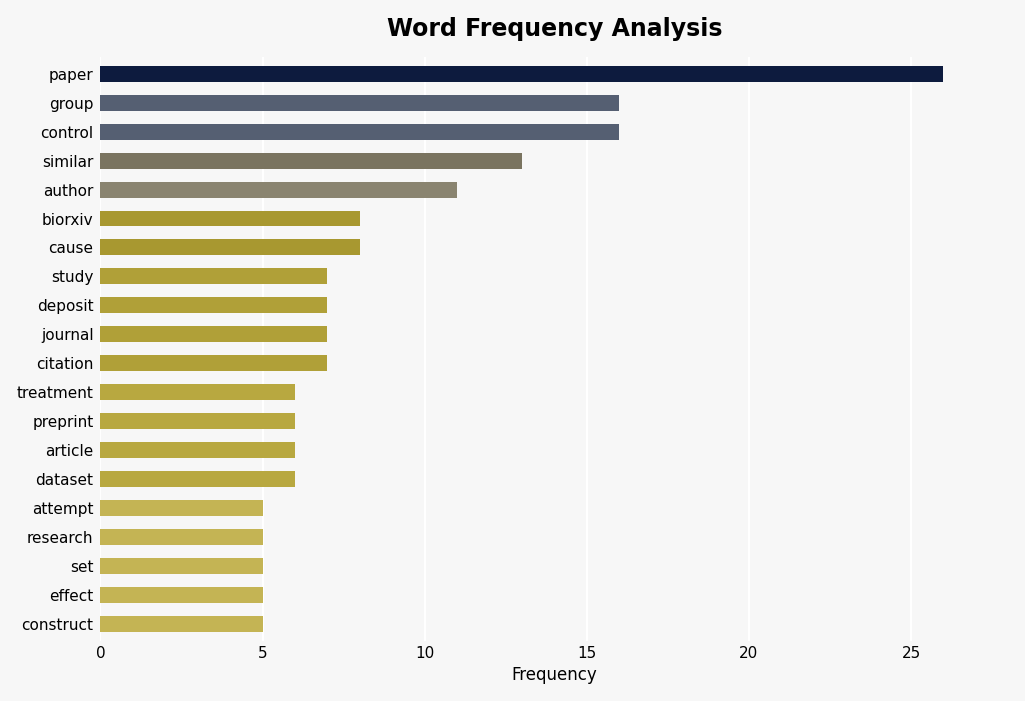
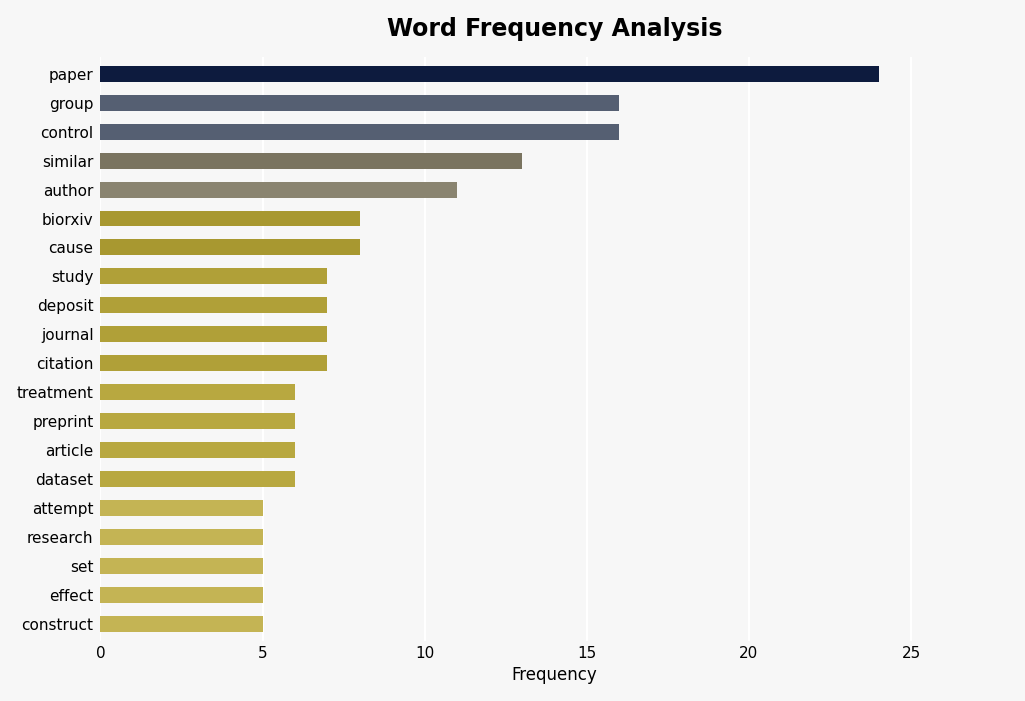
paper: 26 -> 24
